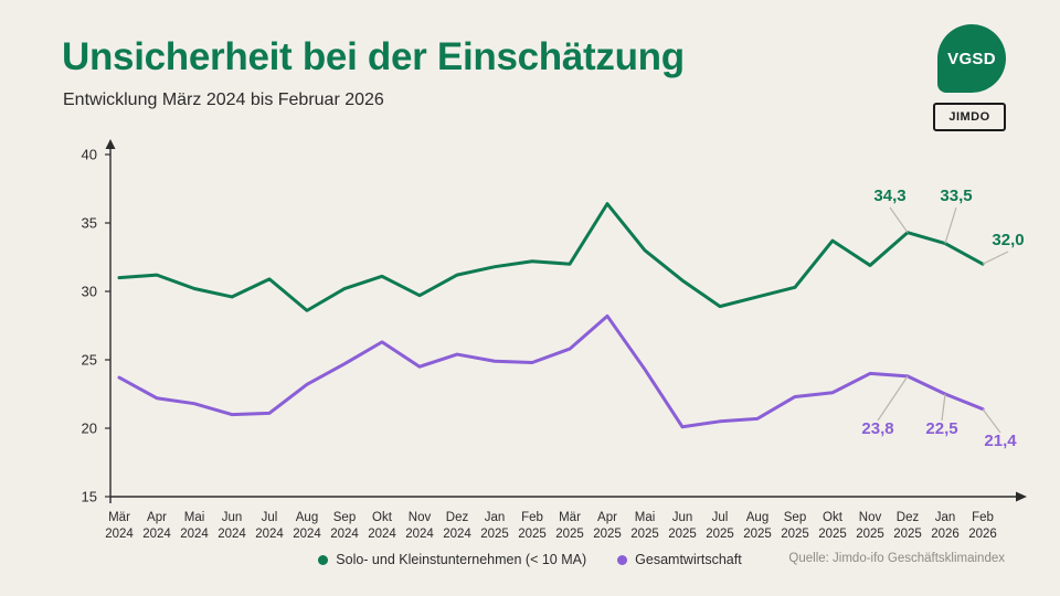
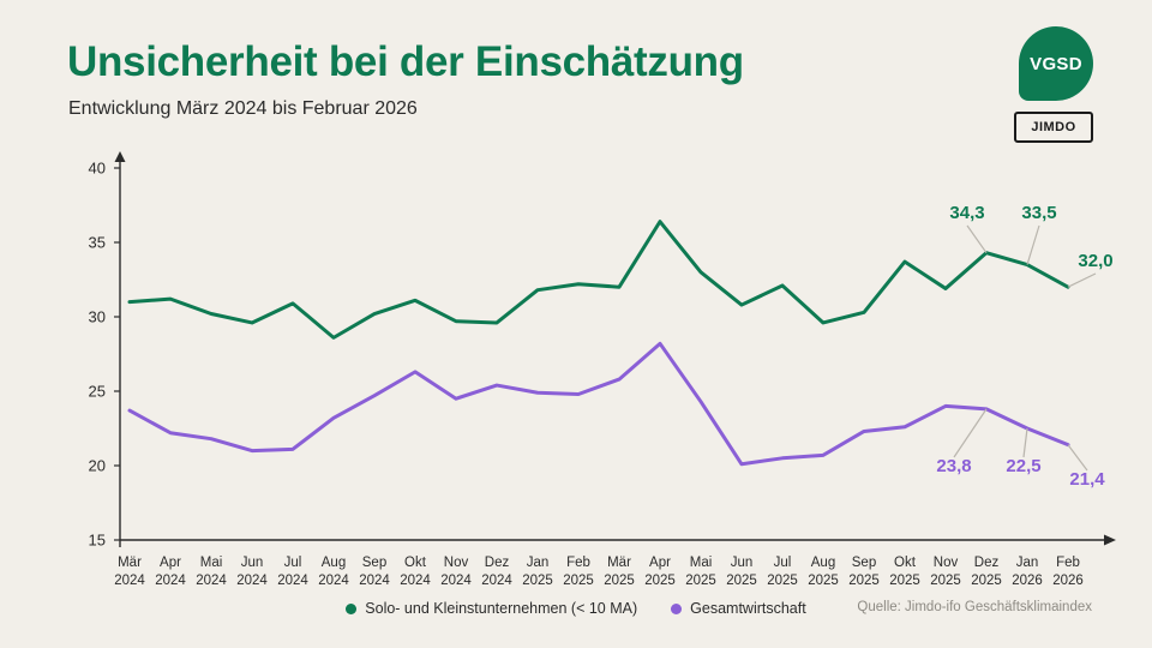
Solo- und Kleinstunternehmen (< 10 MA)/Dez 2024: 31.2 -> 29.6
Solo- und Kleinstunternehmen (< 10 MA)/Jul 2025: 28.9 -> 32.1
